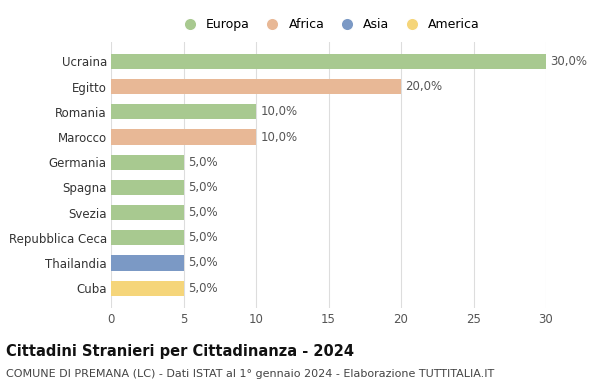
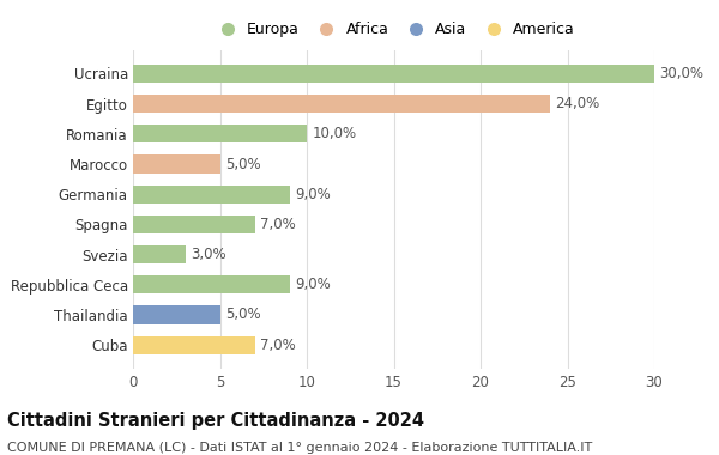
Egitto: 20,0% -> 24,0%
Marocco: 10,0% -> 5,0%
Germania: 5,0% -> 9,0%
Spagna: 5,0% -> 7,0%
Svezia: 5,0% -> 3,0%
Repubblica Ceca: 5,0% -> 9,0%
Cuba: 5,0% -> 7,0%
